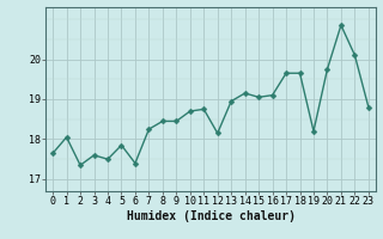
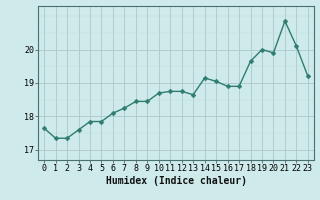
1: 18.05 -> 17.35
4: 17.50 -> 17.85
6: 17.40 -> 18.10
12: 18.15 -> 18.75
13: 18.95 -> 18.65
16: 19.10 -> 18.90
17: 19.65 -> 18.90
19: 18.20 -> 20.00
20: 19.75 -> 19.90
23: 18.80 -> 19.20
